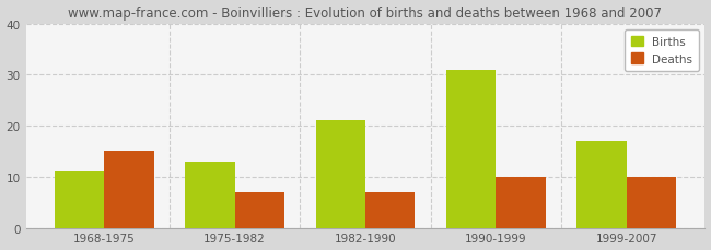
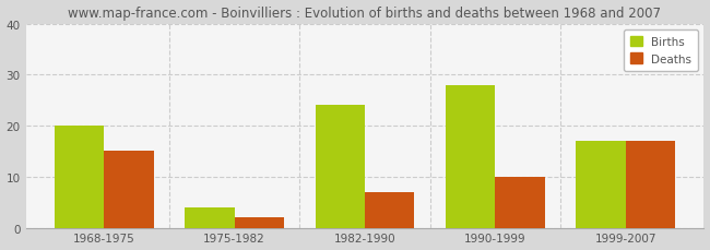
Births/1968-1975: 11 -> 20
Births/1975-1982: 13 -> 4
Deaths/1975-1982: 7 -> 2
Births/1982-1990: 21 -> 24
Births/1990-1999: 31 -> 28
Deaths/1999-2007: 10 -> 17
